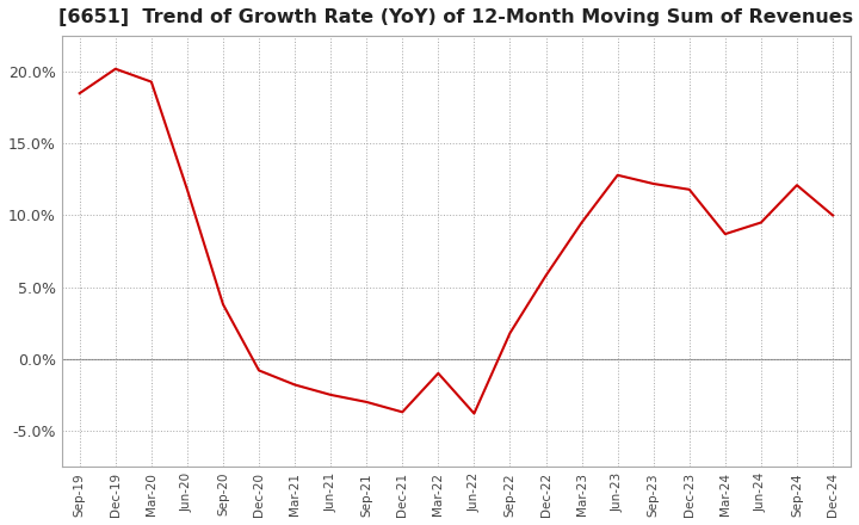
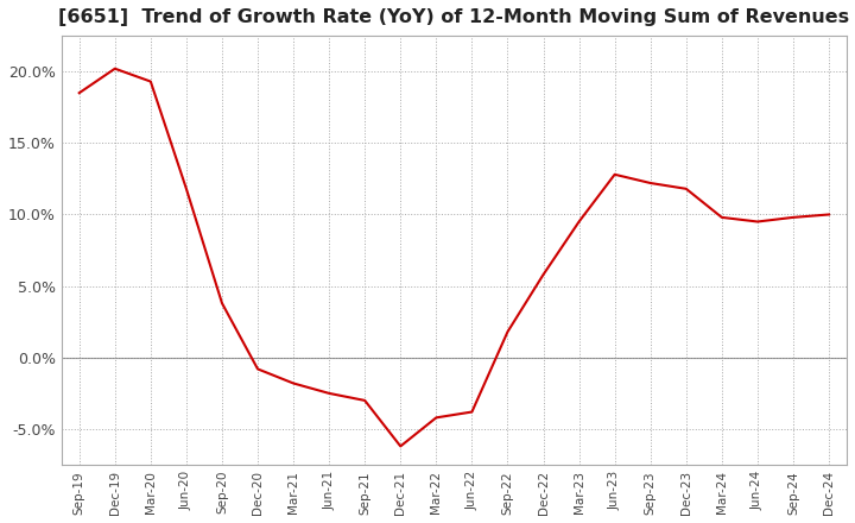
Dec-21: -3.7% -> -6.2%
Mar-22: -1.0% -> -4.2%
Mar-24: 8.7% -> 9.8%
Sep-24: 12.1% -> 9.8%
